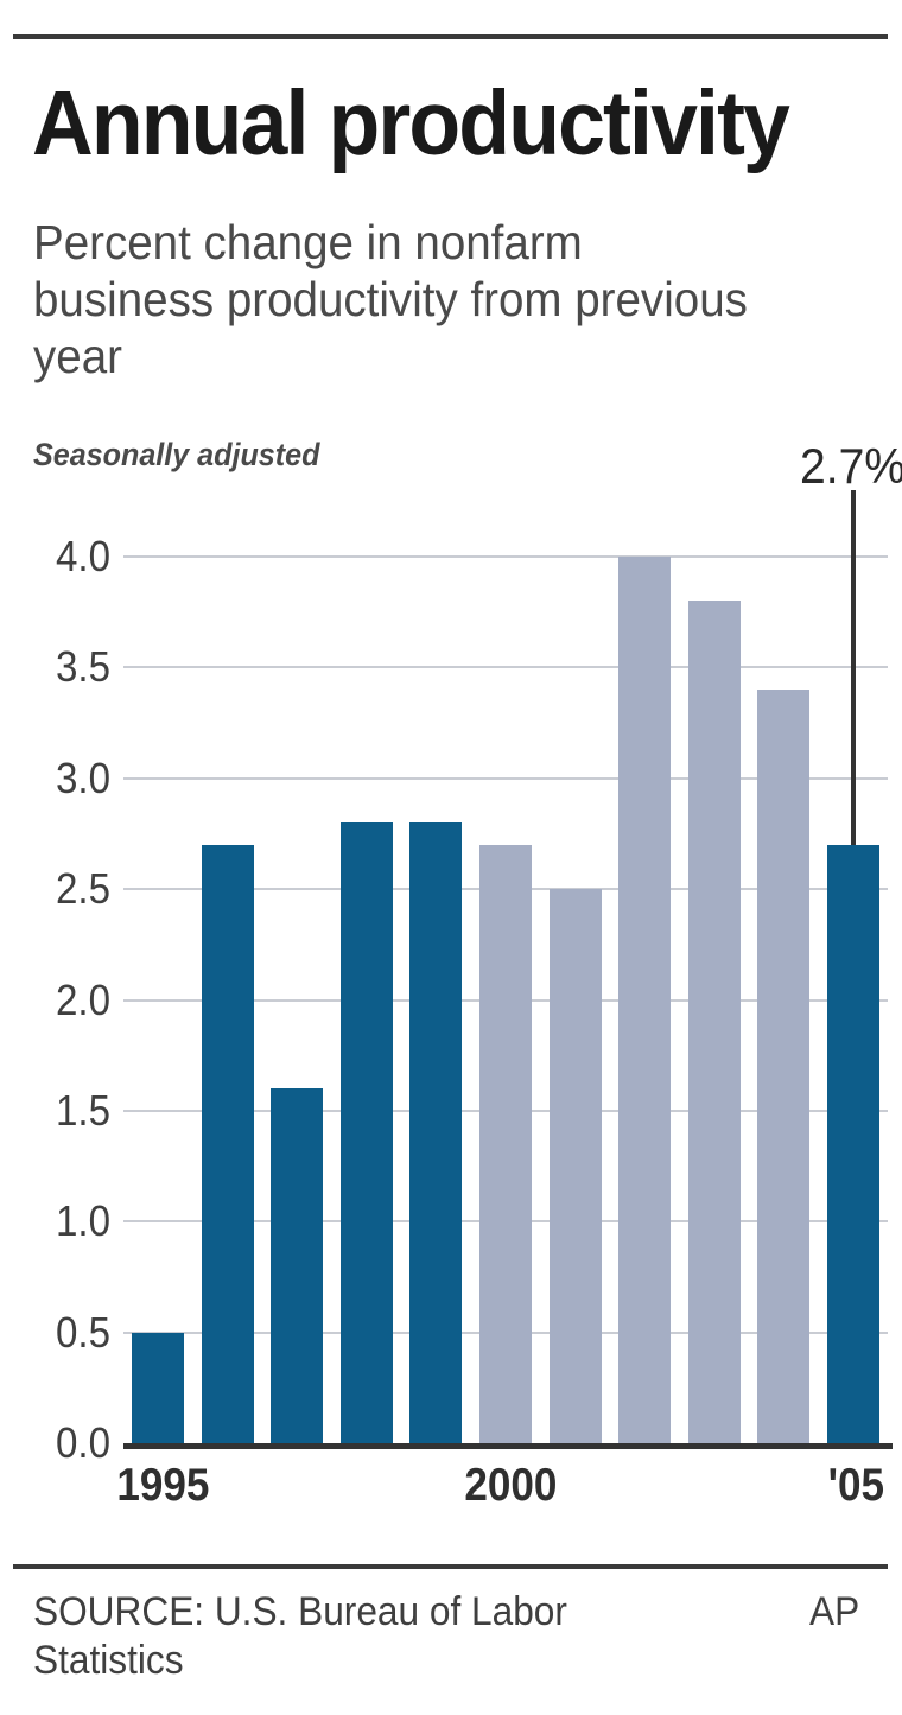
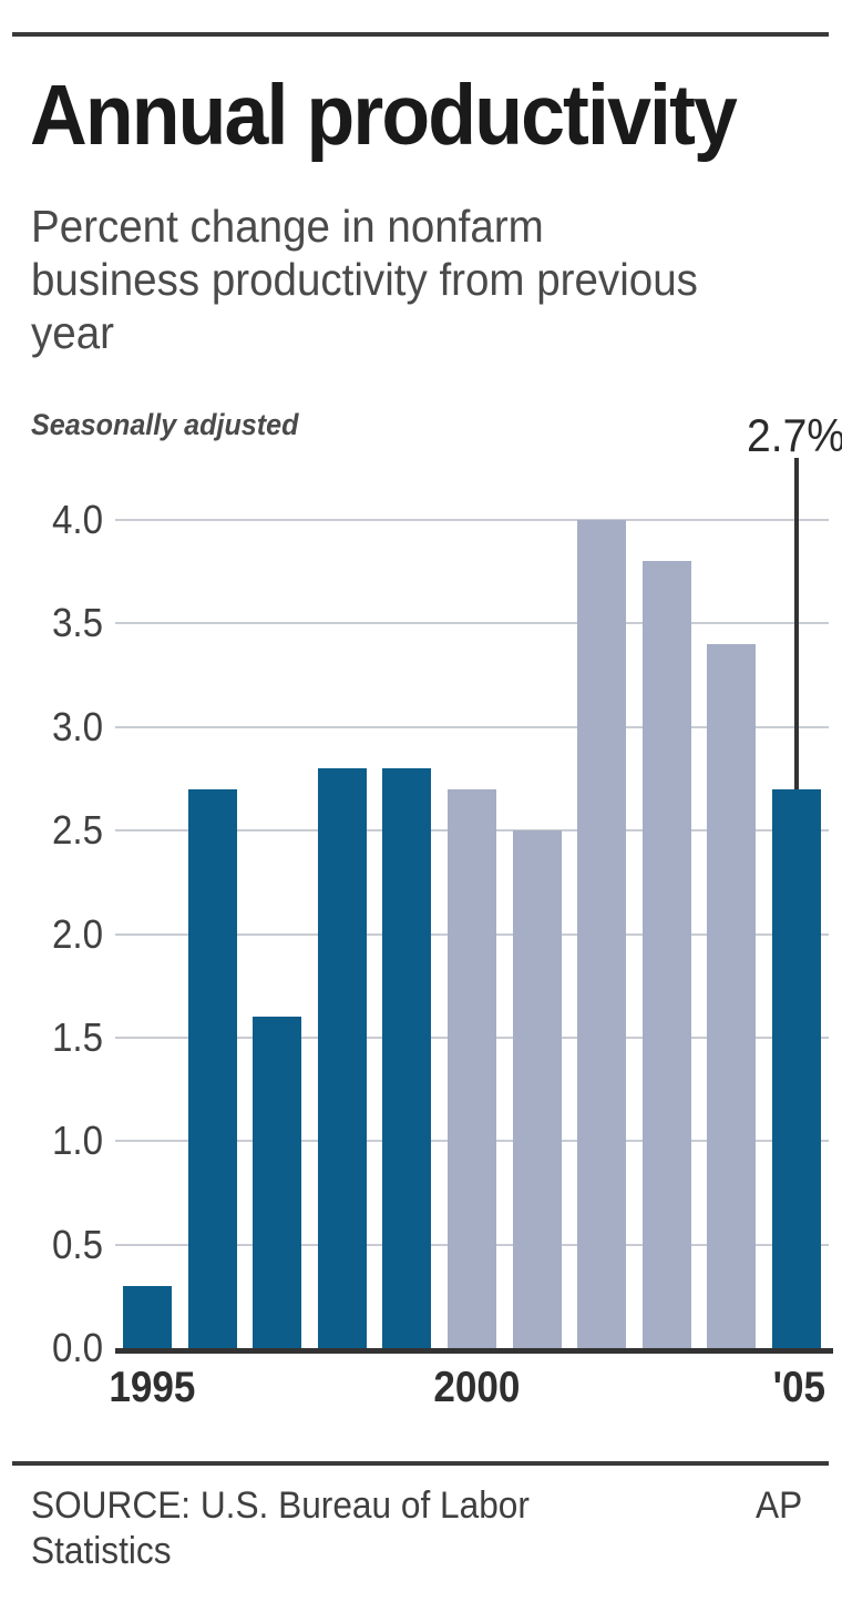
1995: 0.5 -> 0.3
